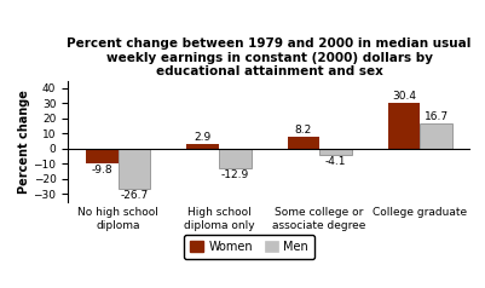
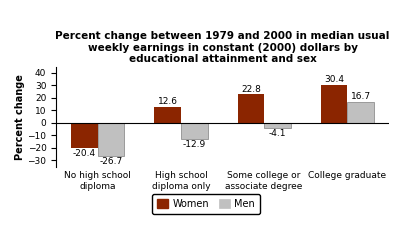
Women/No high school diploma: -9.8 -> -20.4
Women/High school diploma only: 2.9 -> 12.6
Women/Some college or associate degree: 8.2 -> 22.8
